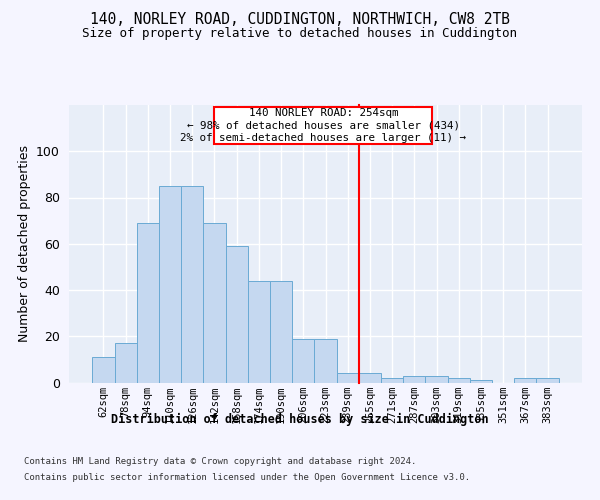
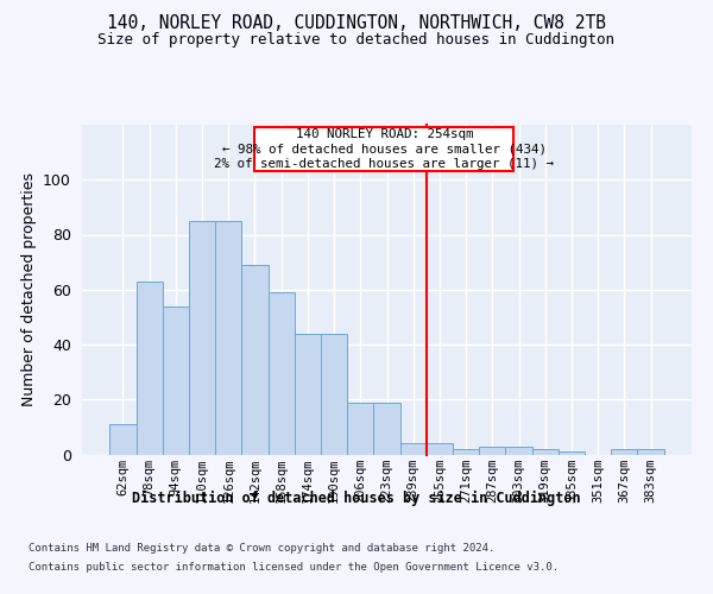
78sqm: 17 -> 63
94sqm: 69 -> 54
